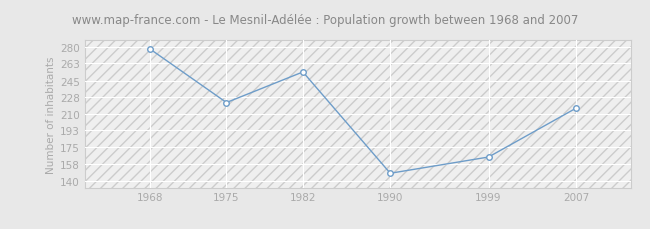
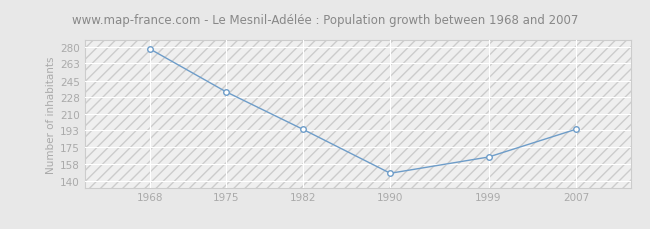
1975: 222 -> 233
1982: 254 -> 194
2007: 216 -> 194
